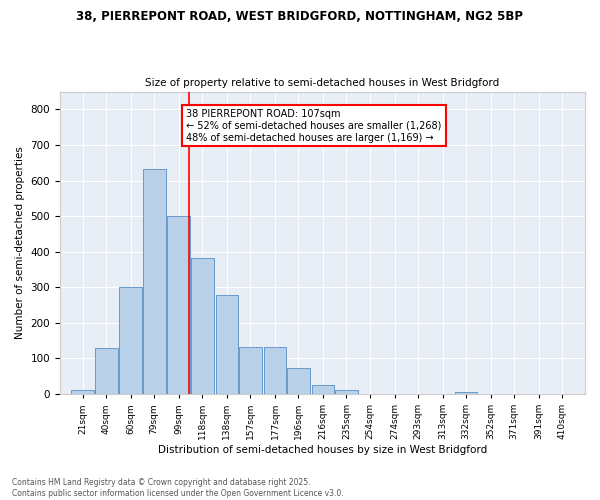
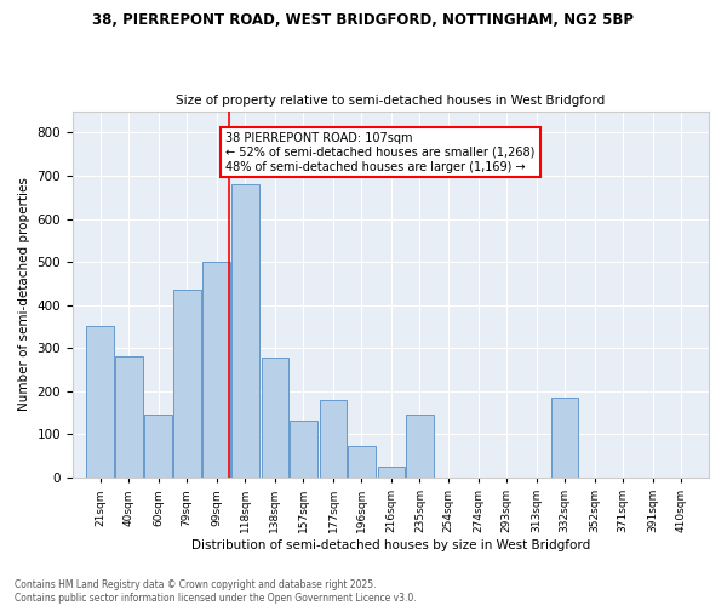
21sqm: 10 -> 350
40sqm: 128 -> 280
60sqm: 300 -> 145
79sqm: 632 -> 435
118sqm: 383 -> 680
177sqm: 131 -> 180
235sqm: 12 -> 145
332sqm: 5 -> 185
